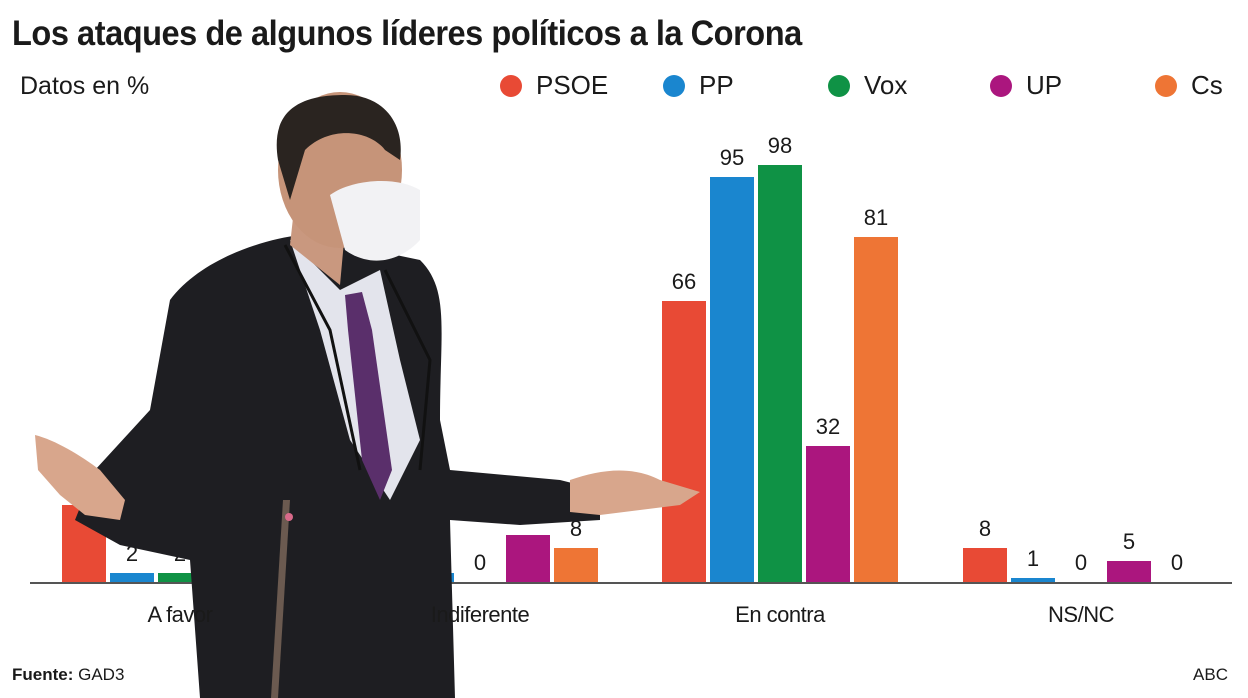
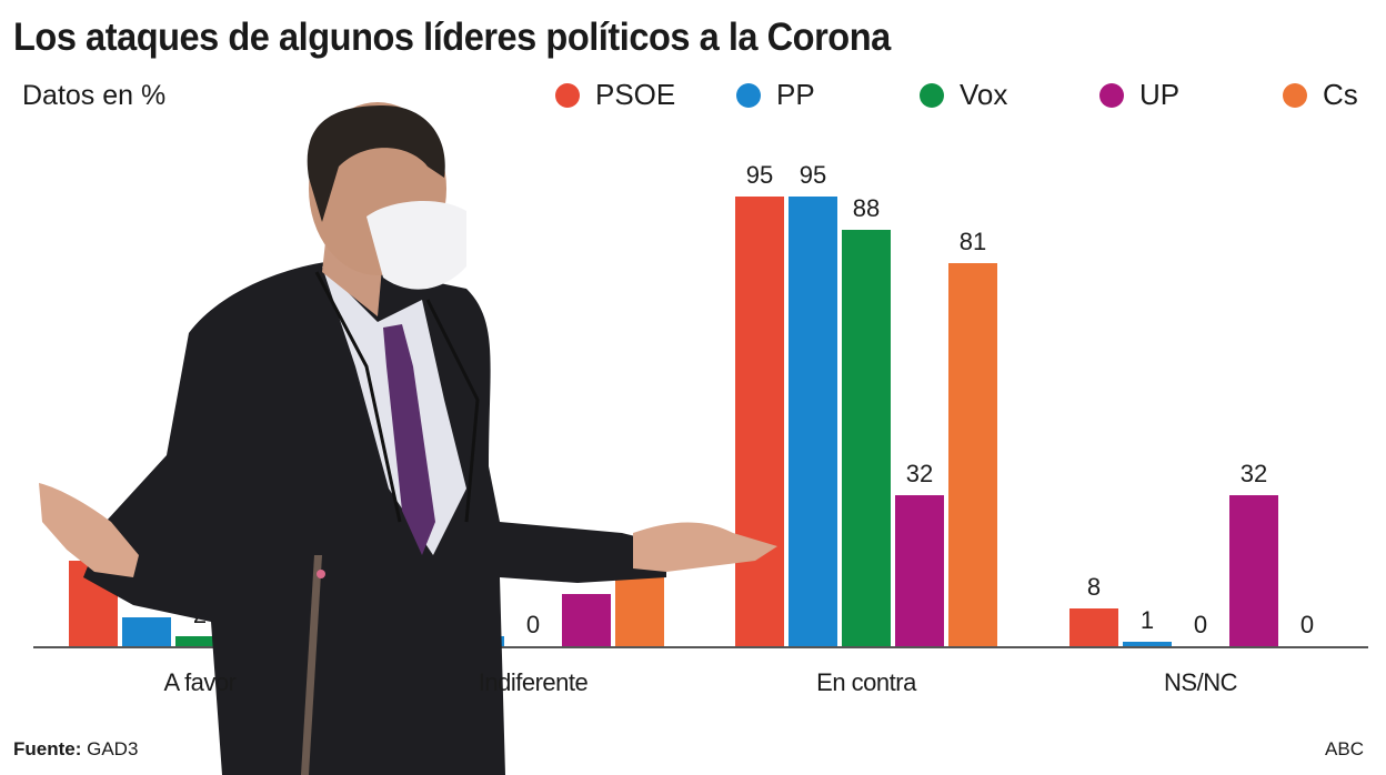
PP/A favor: 2 -> 6
Cs/Indiferente: 8 -> 16
PSOE/En contra: 66 -> 95
Vox/En contra: 98 -> 88
UP/NS/NC: 5 -> 32
